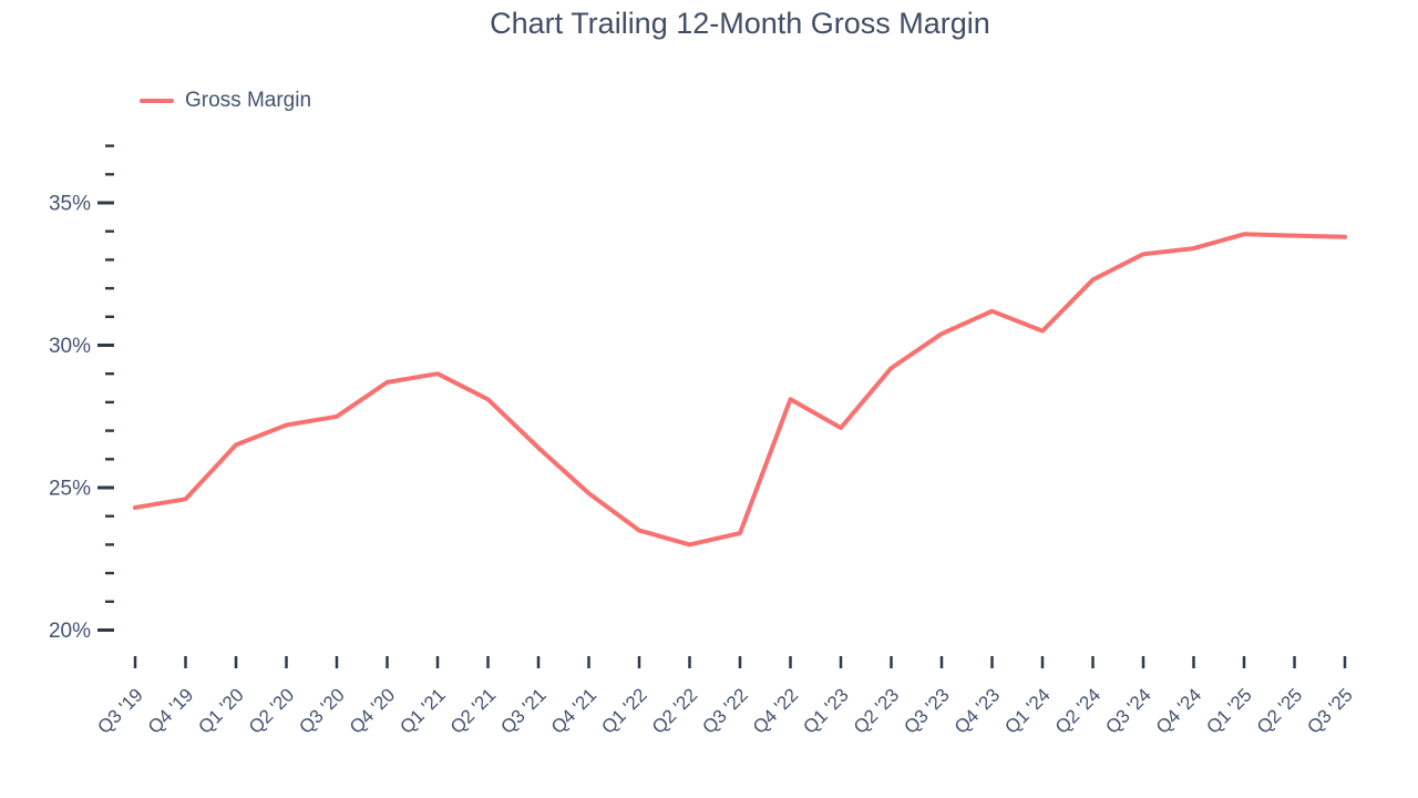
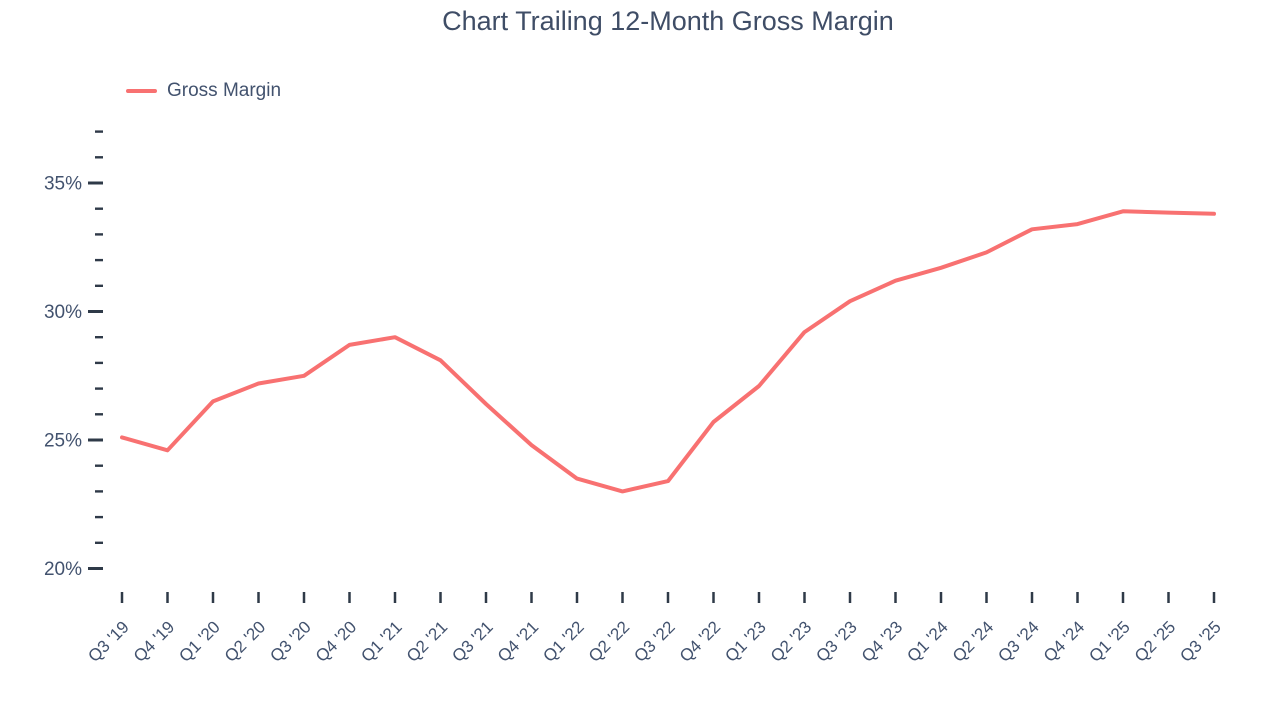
Q3 '19: 24.3% -> 25.1%
Q4 '22: 28.1% -> 25.7%
Q1 '24: 30.5% -> 31.7%
